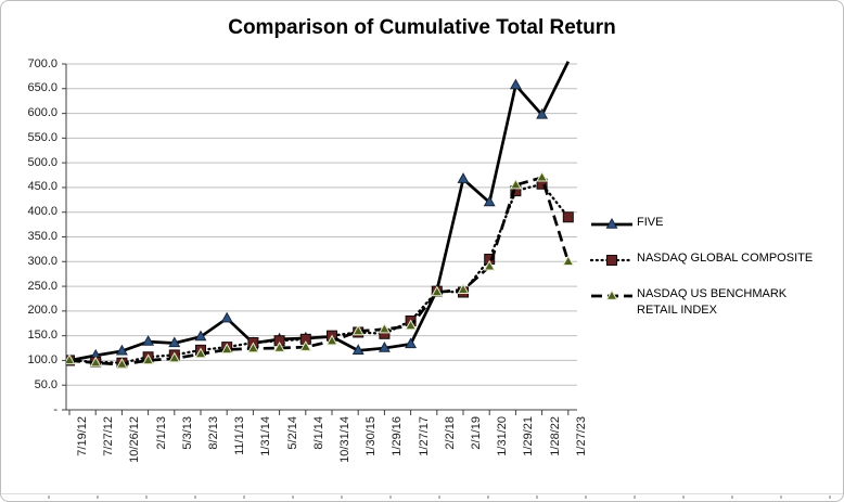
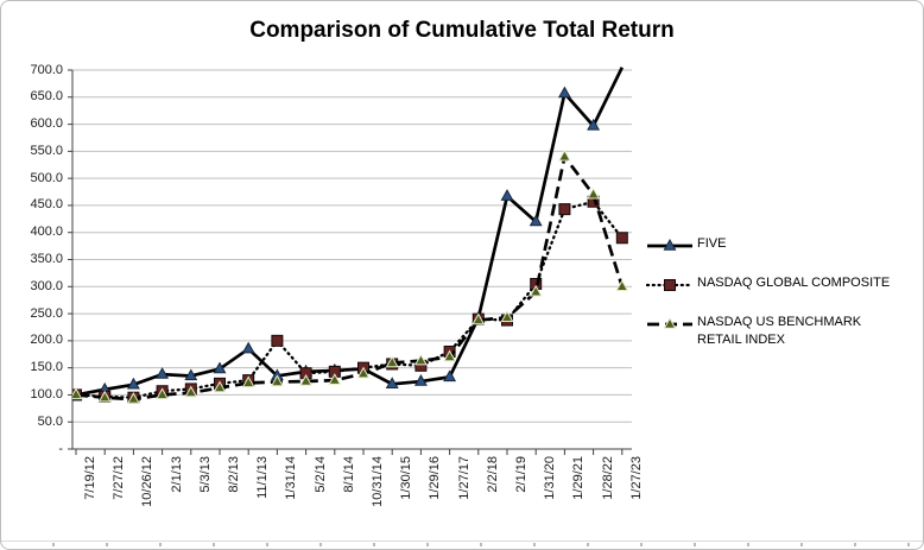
NASDAQ GLOBAL COMPOSITE/1/31/14: 140 -> 200
NASDAQ US BENCHMARK RETAIL INDEX/1/29/21: 460 -> 540
